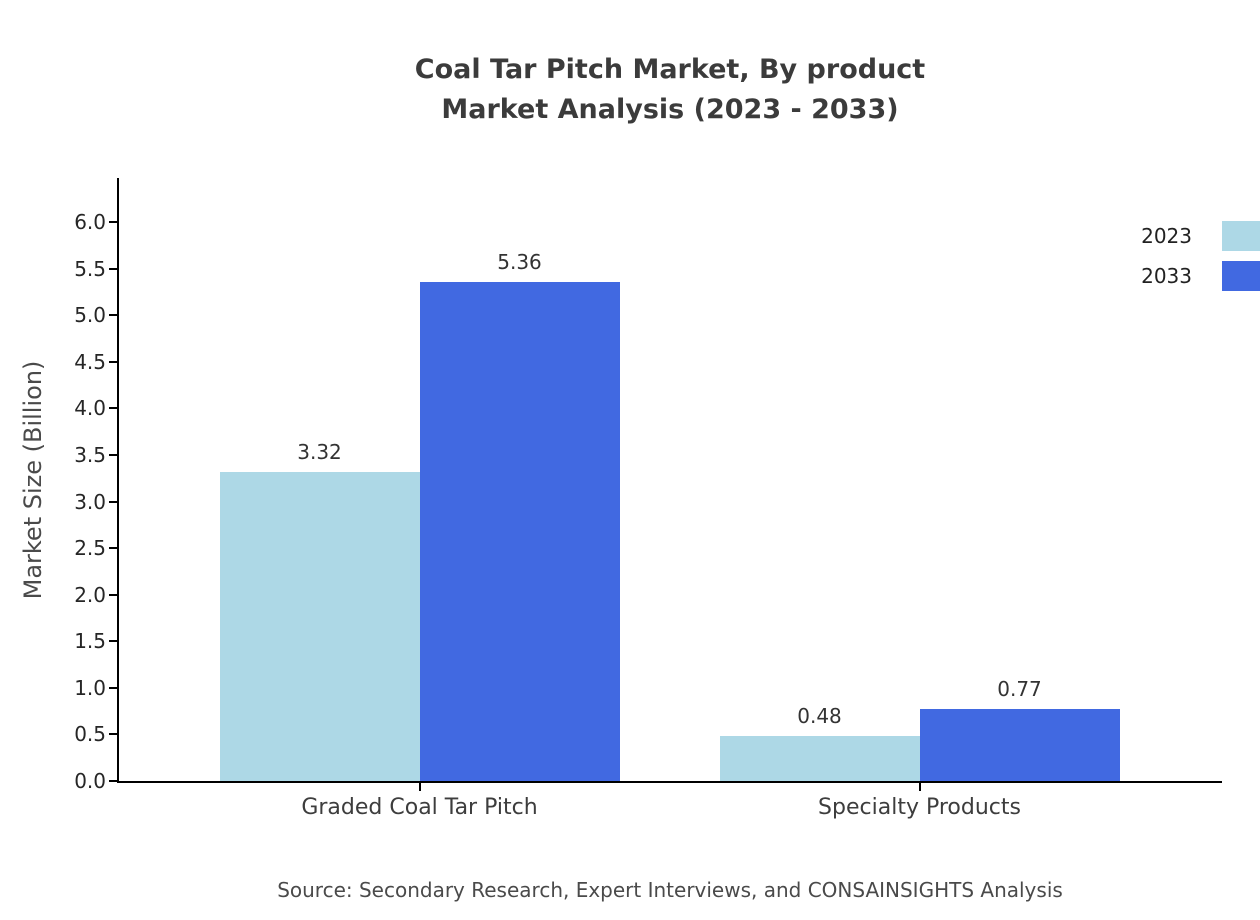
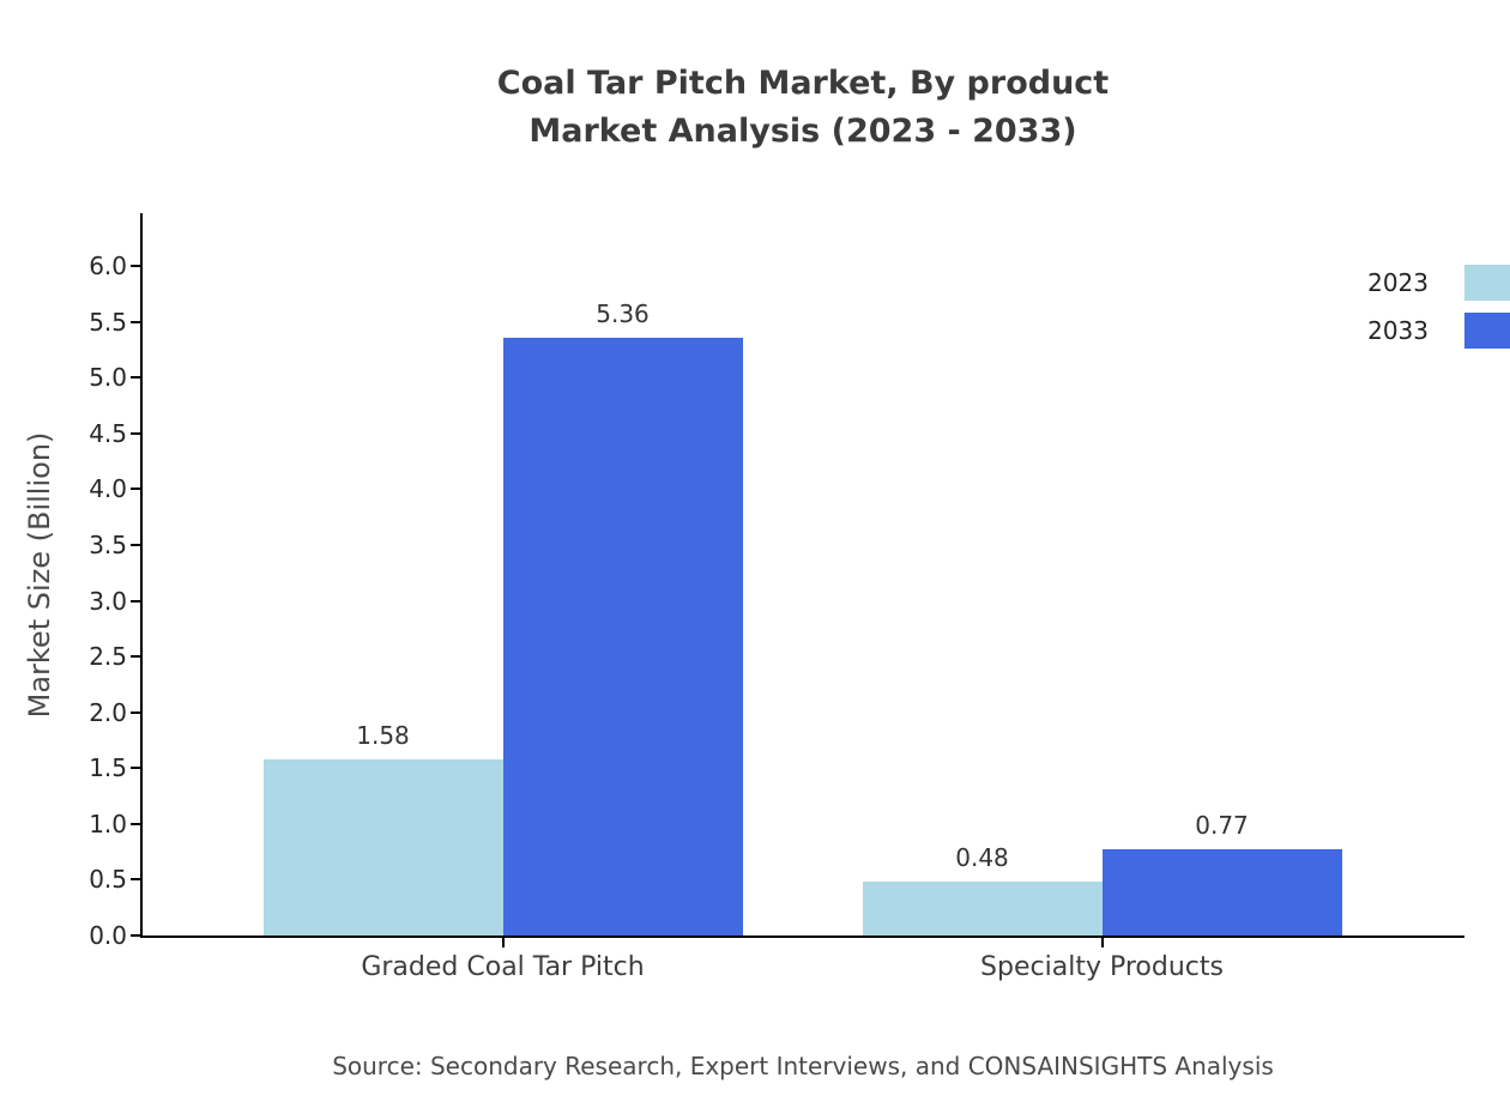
2023/Graded Coal Tar Pitch: 3.32 -> 1.58
